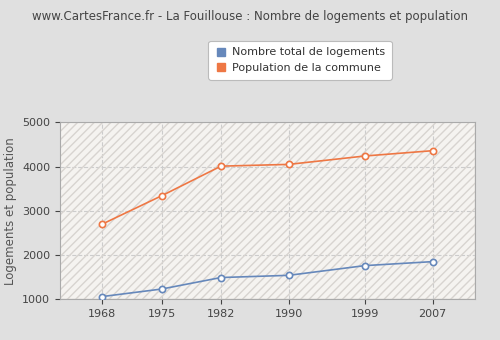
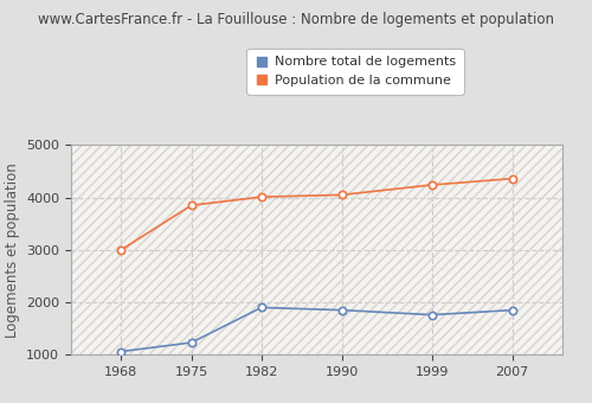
Population de la commune/1968: 2700 -> 3000
Population de la commune/1975: 3340 -> 3850
Nombre total de logements/1982: 1490 -> 1900
Nombre total de logements/1990: 1540 -> 1850
